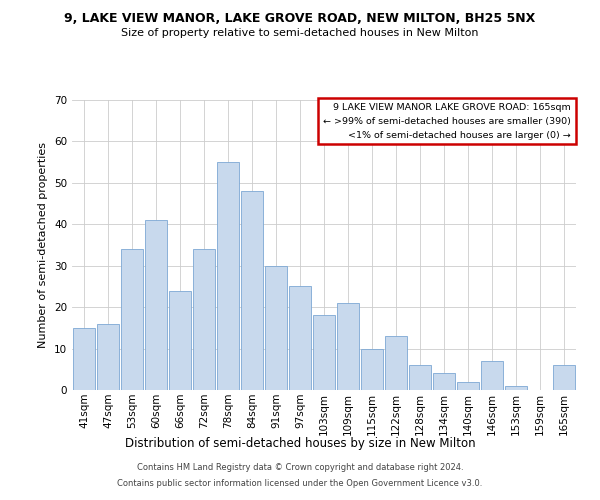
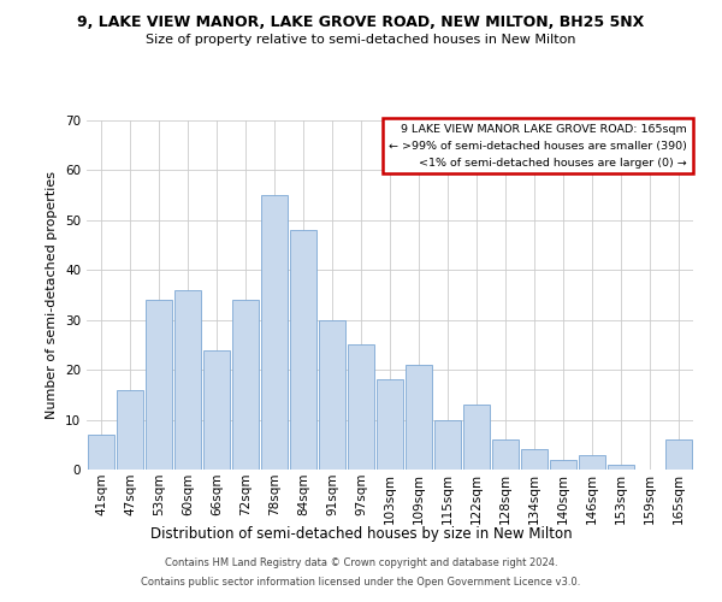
41sqm: 15 -> 7
60sqm: 41 -> 36
146sqm: 7 -> 3
